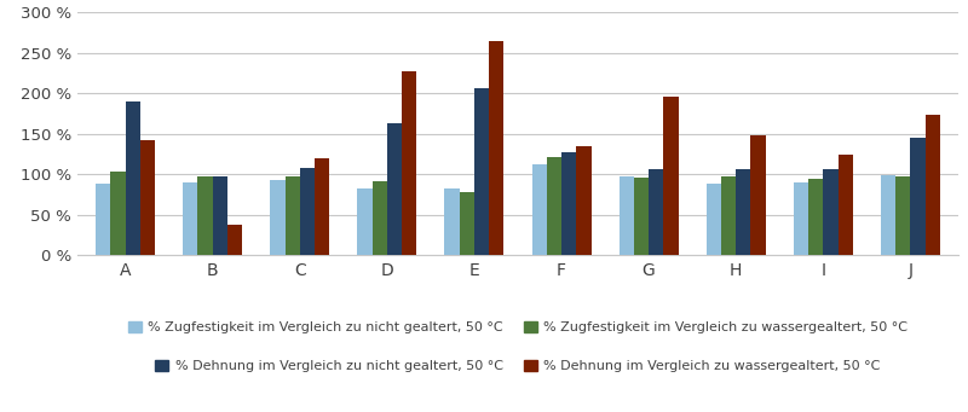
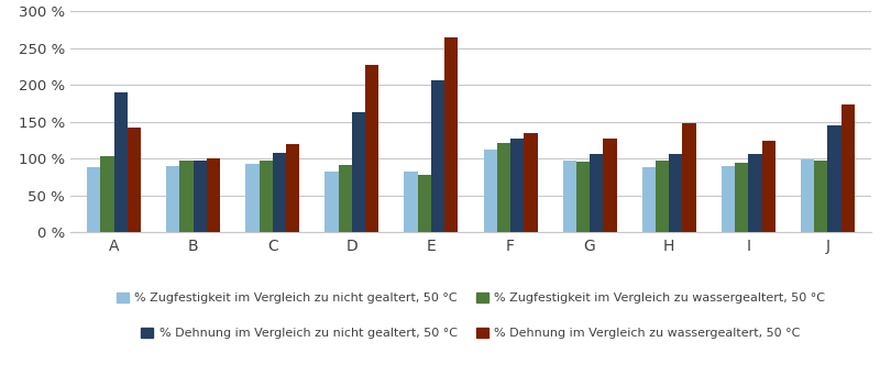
% Dehnung im Vergleich zu wassergealtert, 50 °C/B: 38 % -> 100 %
% Dehnung im Vergleich zu wassergealtert, 50 °C/G: 196 % -> 128 %
